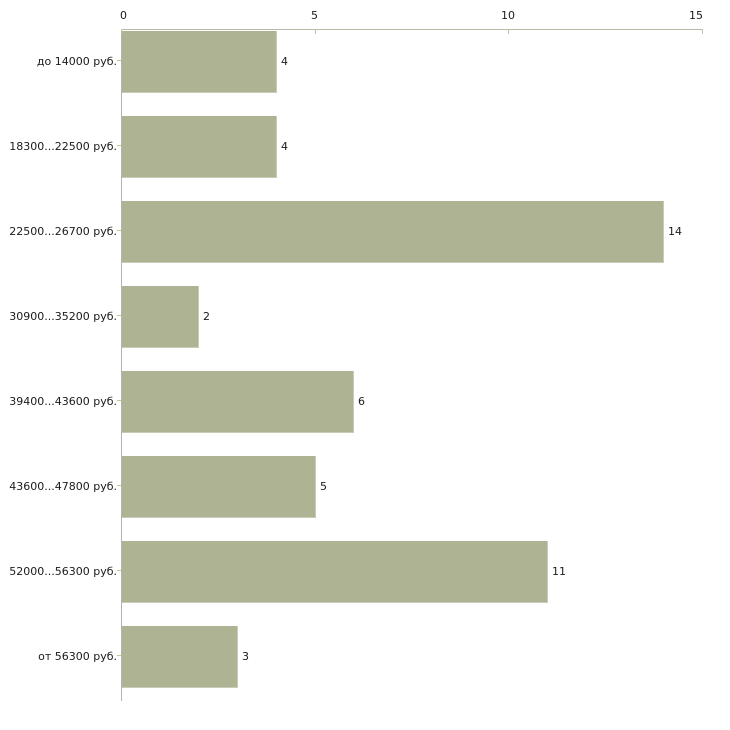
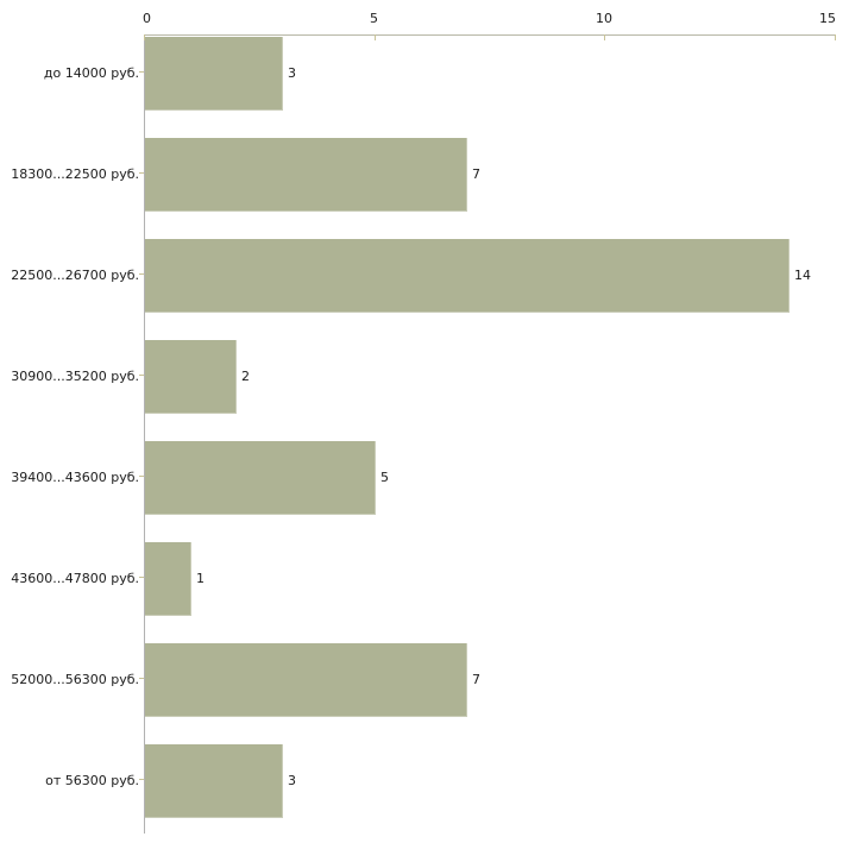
до 14000 руб.: 4 -> 3
18300...22500 руб.: 4 -> 7
39400...43600 руб.: 6 -> 5
43600...47800 руб.: 5 -> 1
52000...56300 руб.: 11 -> 7
